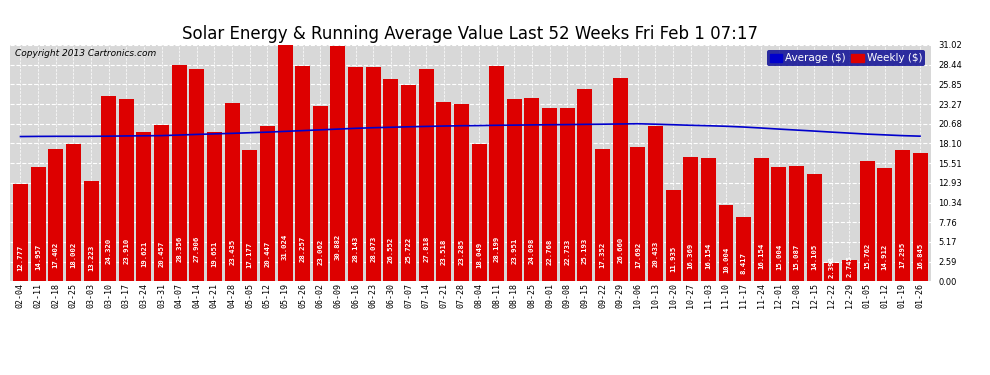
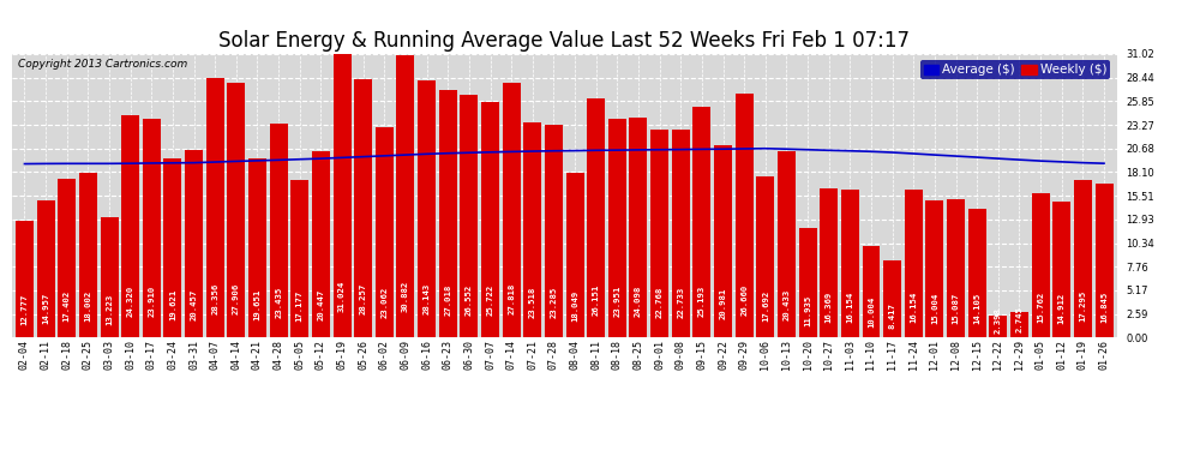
Weekly ($)/06-23: 28.073 -> 27.018
Weekly ($)/08-11: 28.199 -> 26.151
Weekly ($)/09-22: 17.352 -> 20.981
